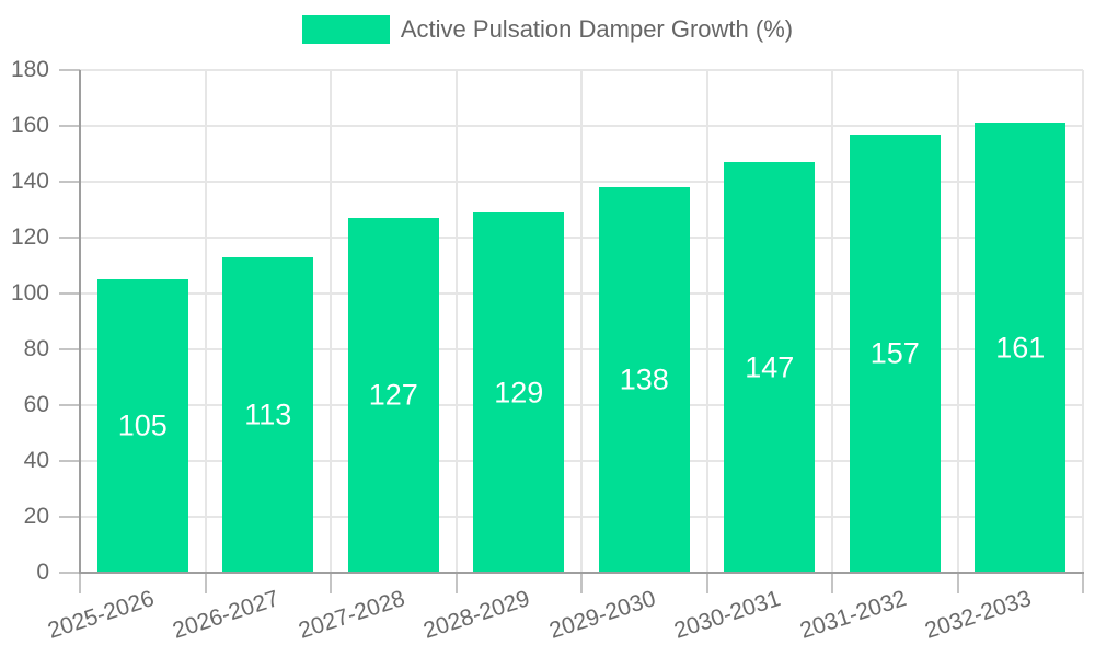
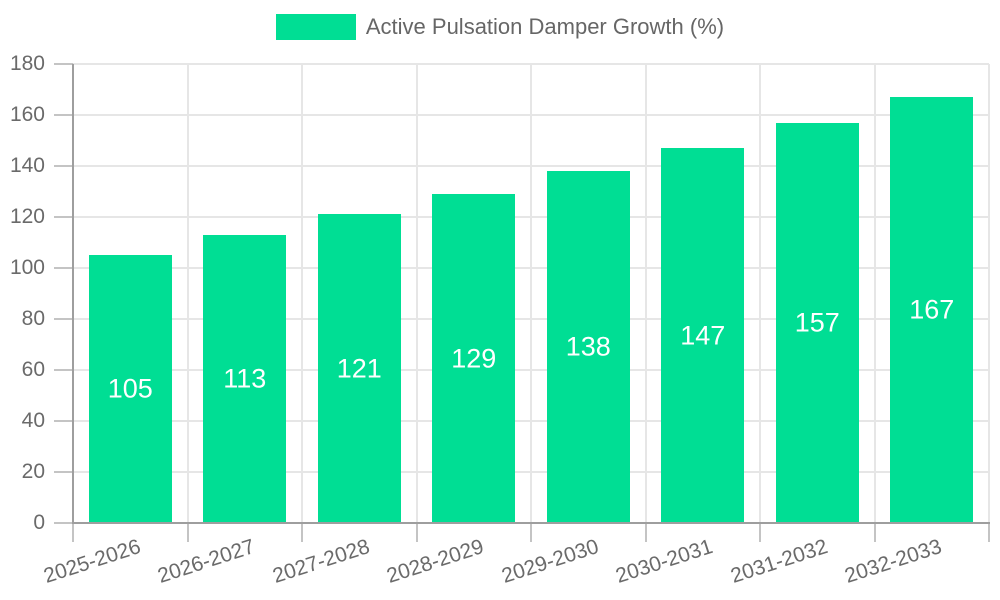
2027-2028: 127 -> 121
2032-2033: 161 -> 167
